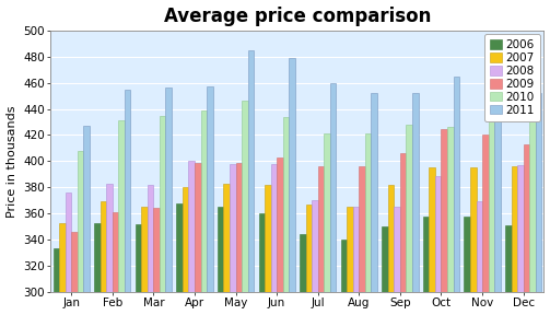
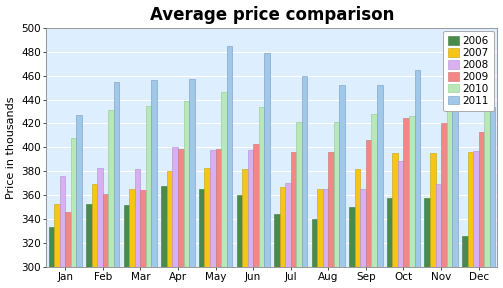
2006/Dec: 351 -> 326
2011/Dec: 452 -> 434
